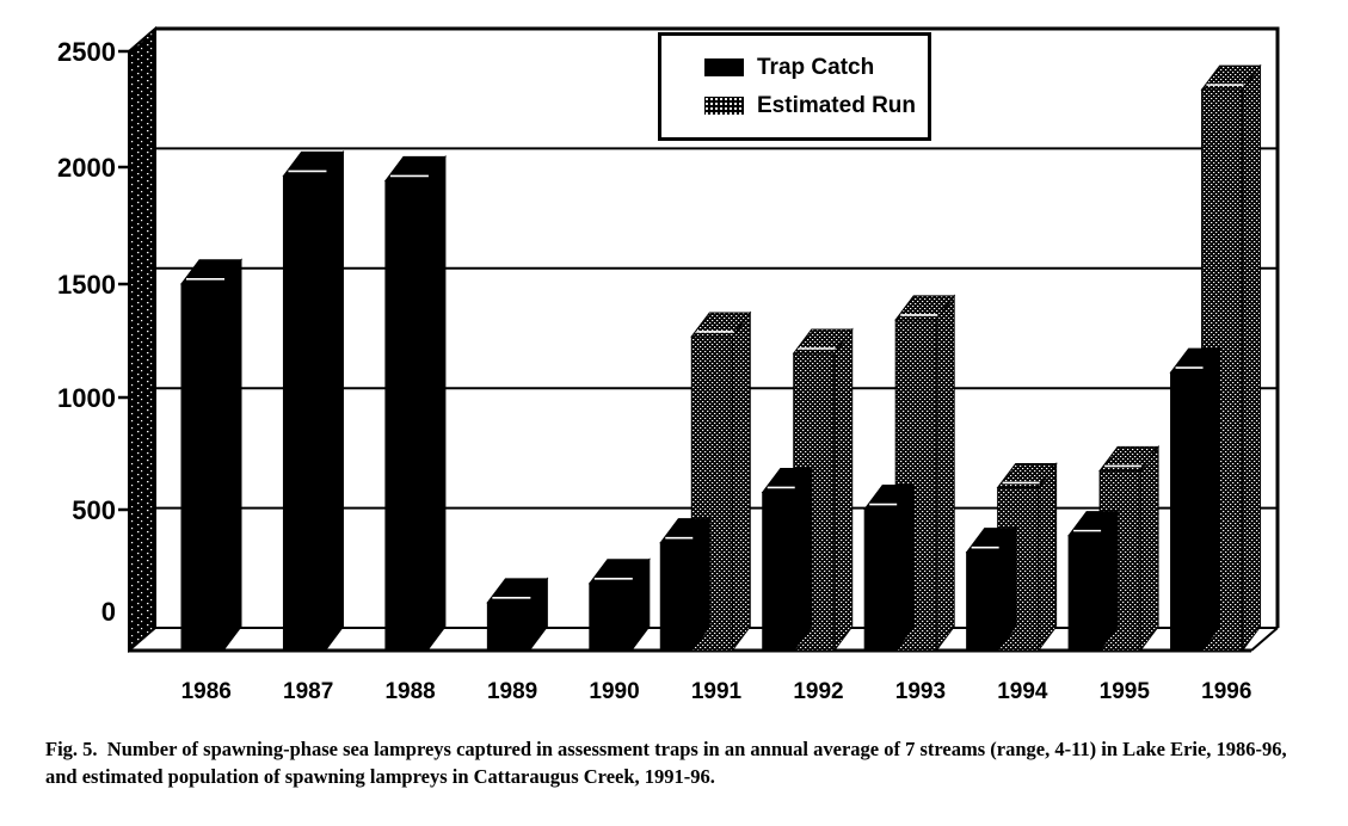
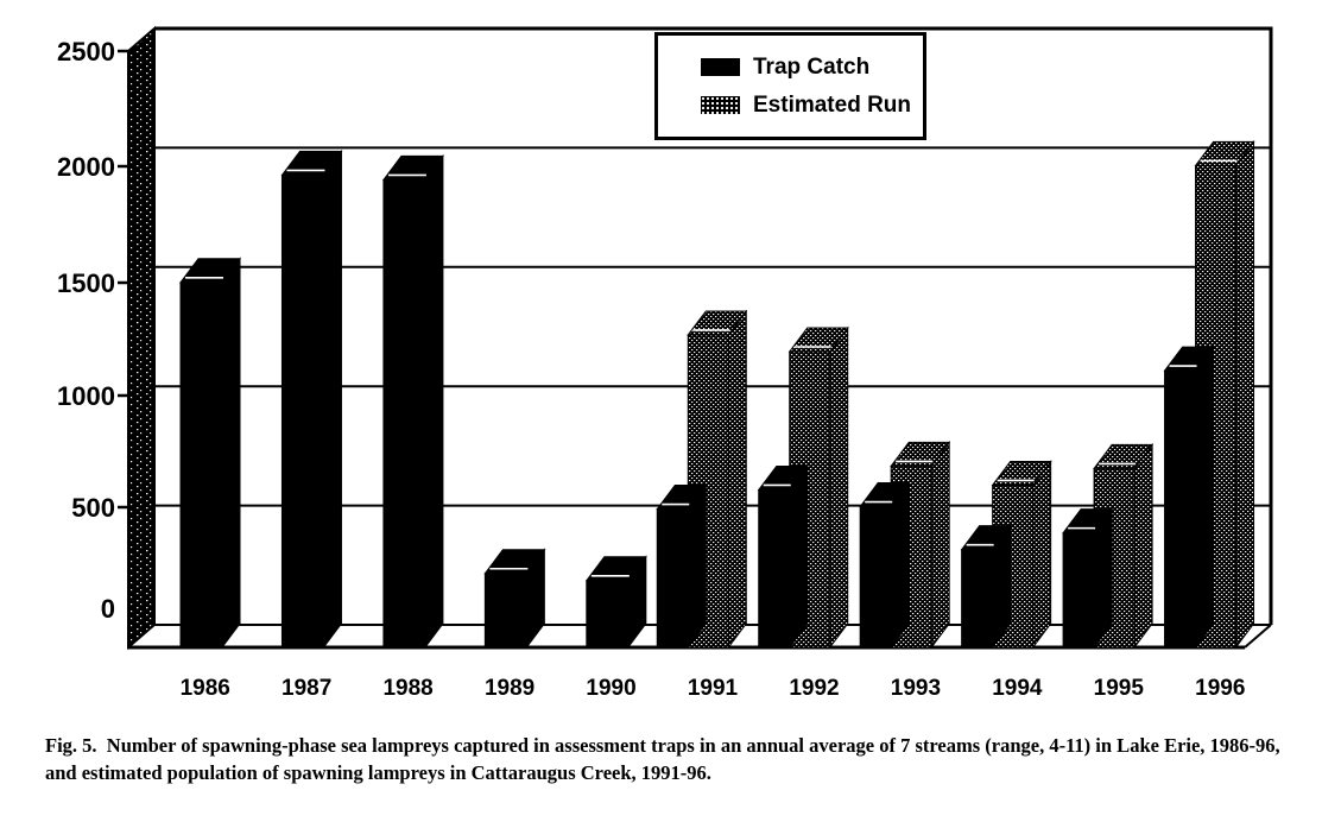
Trap Catch/1989: 200 -> 310
Trap Catch/1991: 450 -> 580
Estimated Run/1993: 1380 -> 760
Estimated Run/1996: 2340 -> 2020
